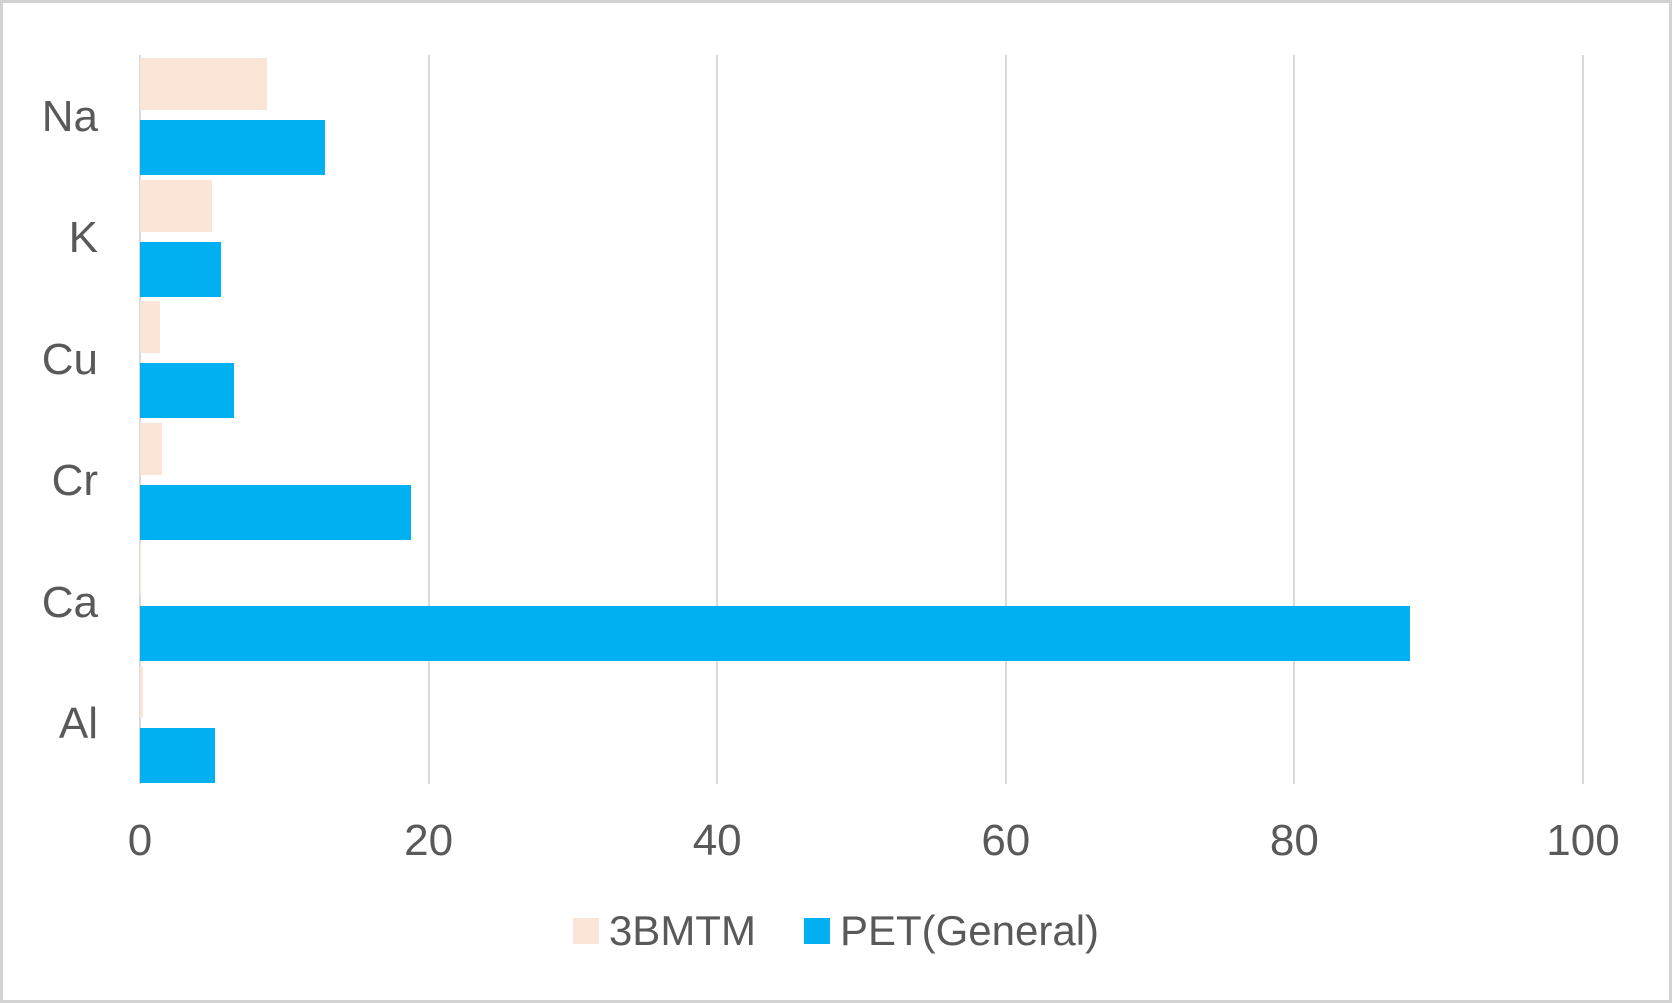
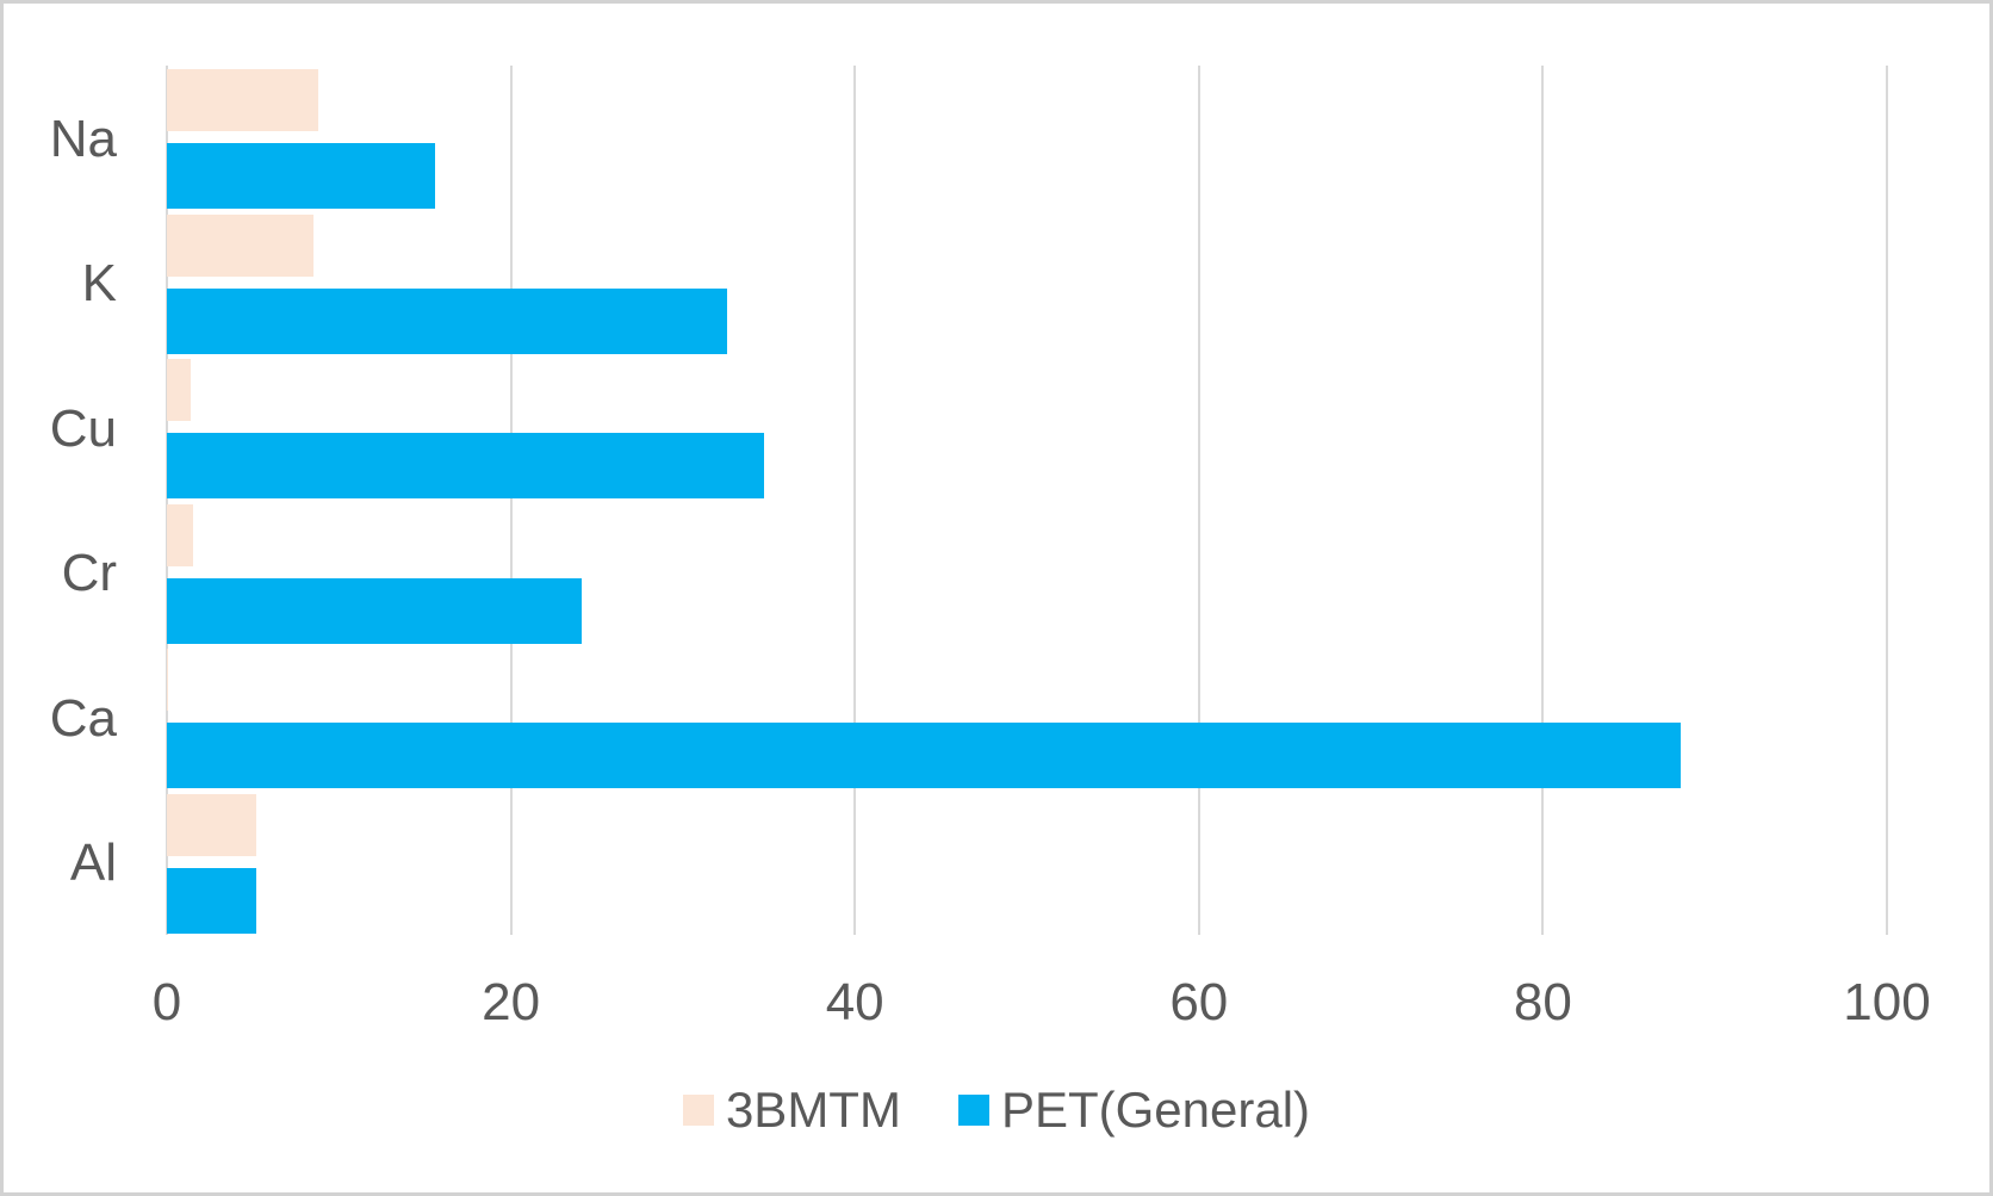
PET(General)/Na: 12.8 -> 15.6
3BMTM/K: 5.0 -> 8.5
PET(General)/K: 5.6 -> 32.6
PET(General)/Cu: 6.5 -> 34.7
PET(General)/Cr: 18.8 -> 24.1
3BMTM/Al: 0.2 -> 5.2
